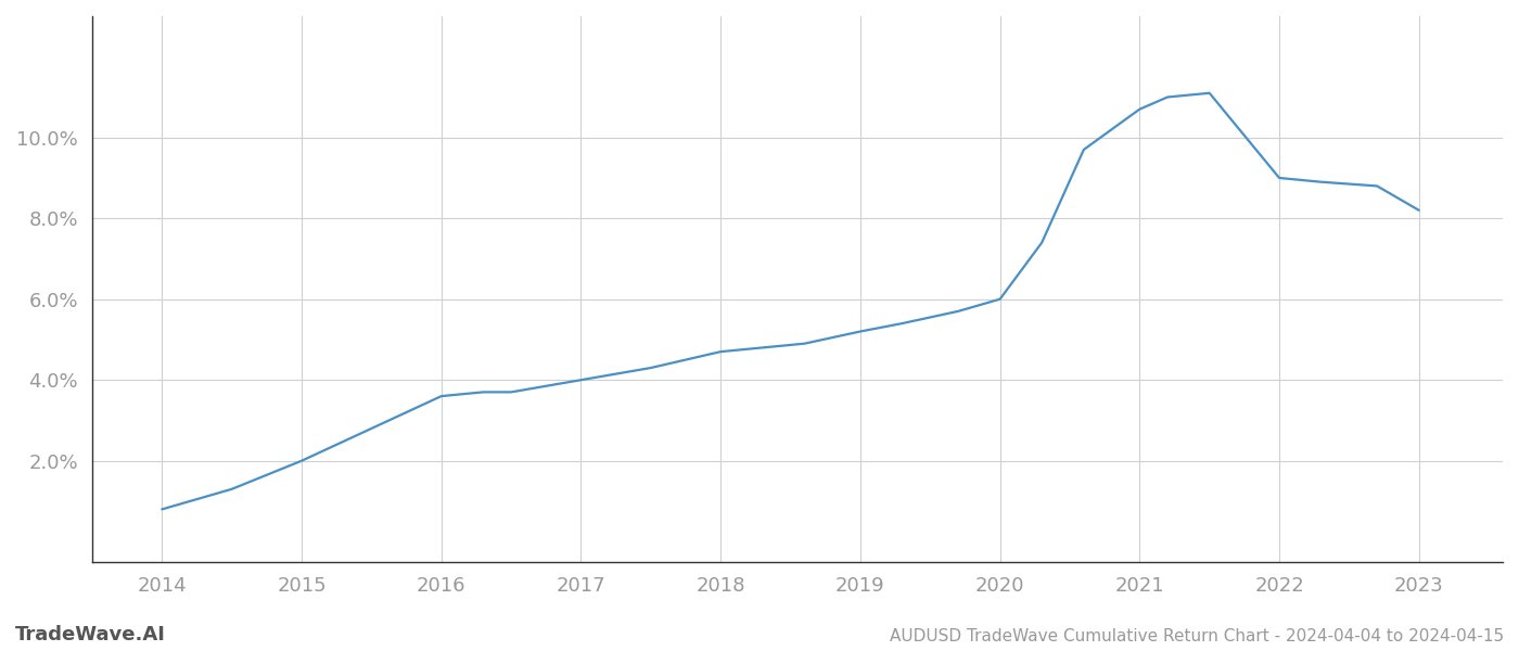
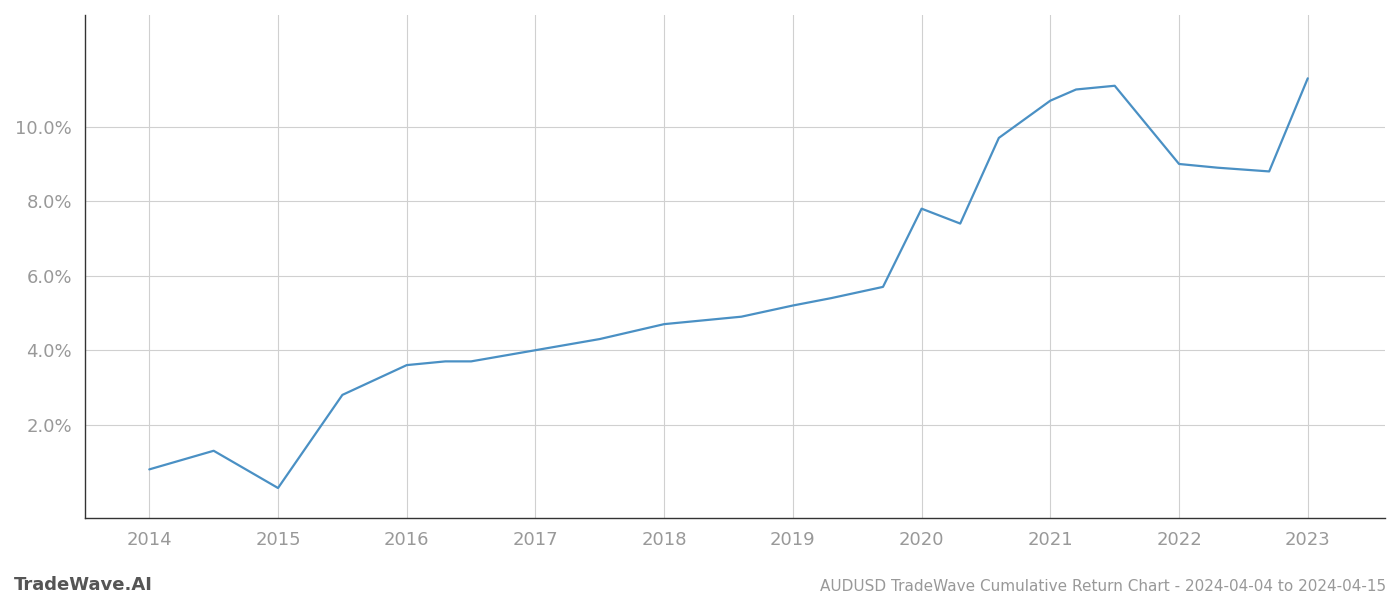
2015: 2.0% -> 0.3%
2020: 6.0% -> 7.8%
2023: 8.2% -> 11.3%
